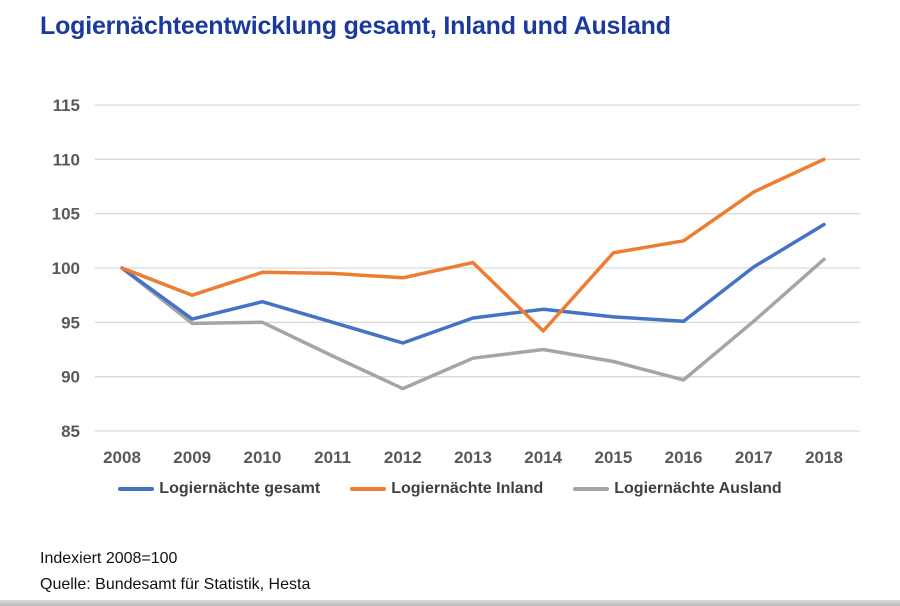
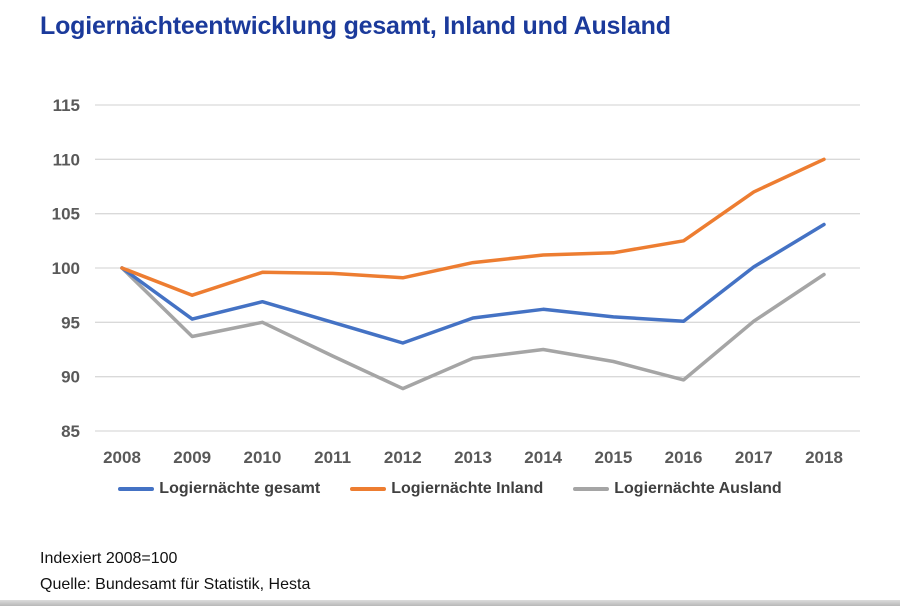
Logiernächte Ausland/2009: 94.9 -> 93.7
Logiernächte Inland/2014: 94.2 -> 101.2
Logiernächte Ausland/2018: 100.8 -> 99.4
